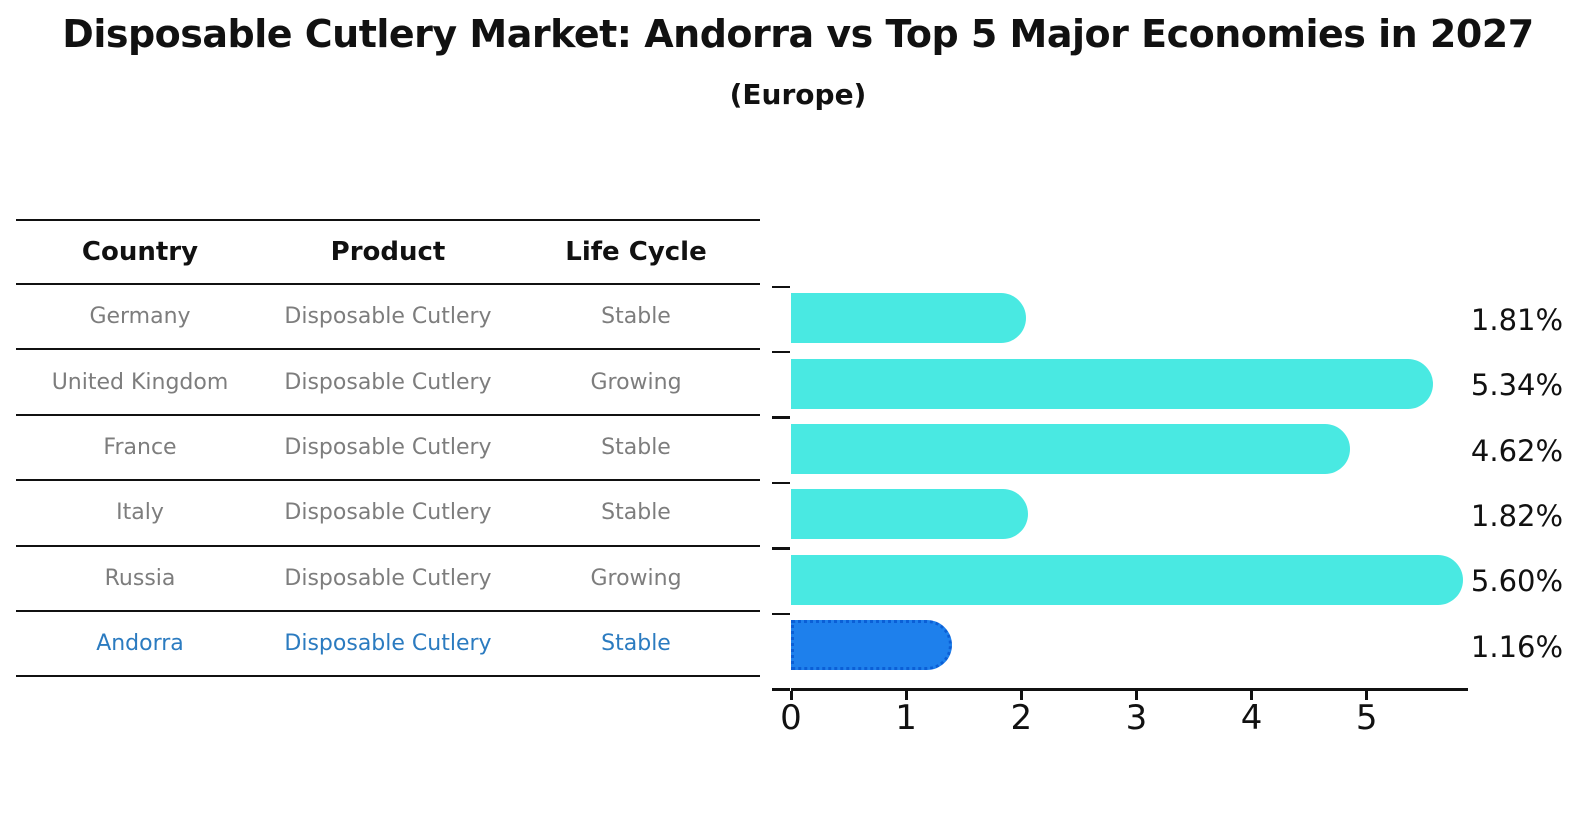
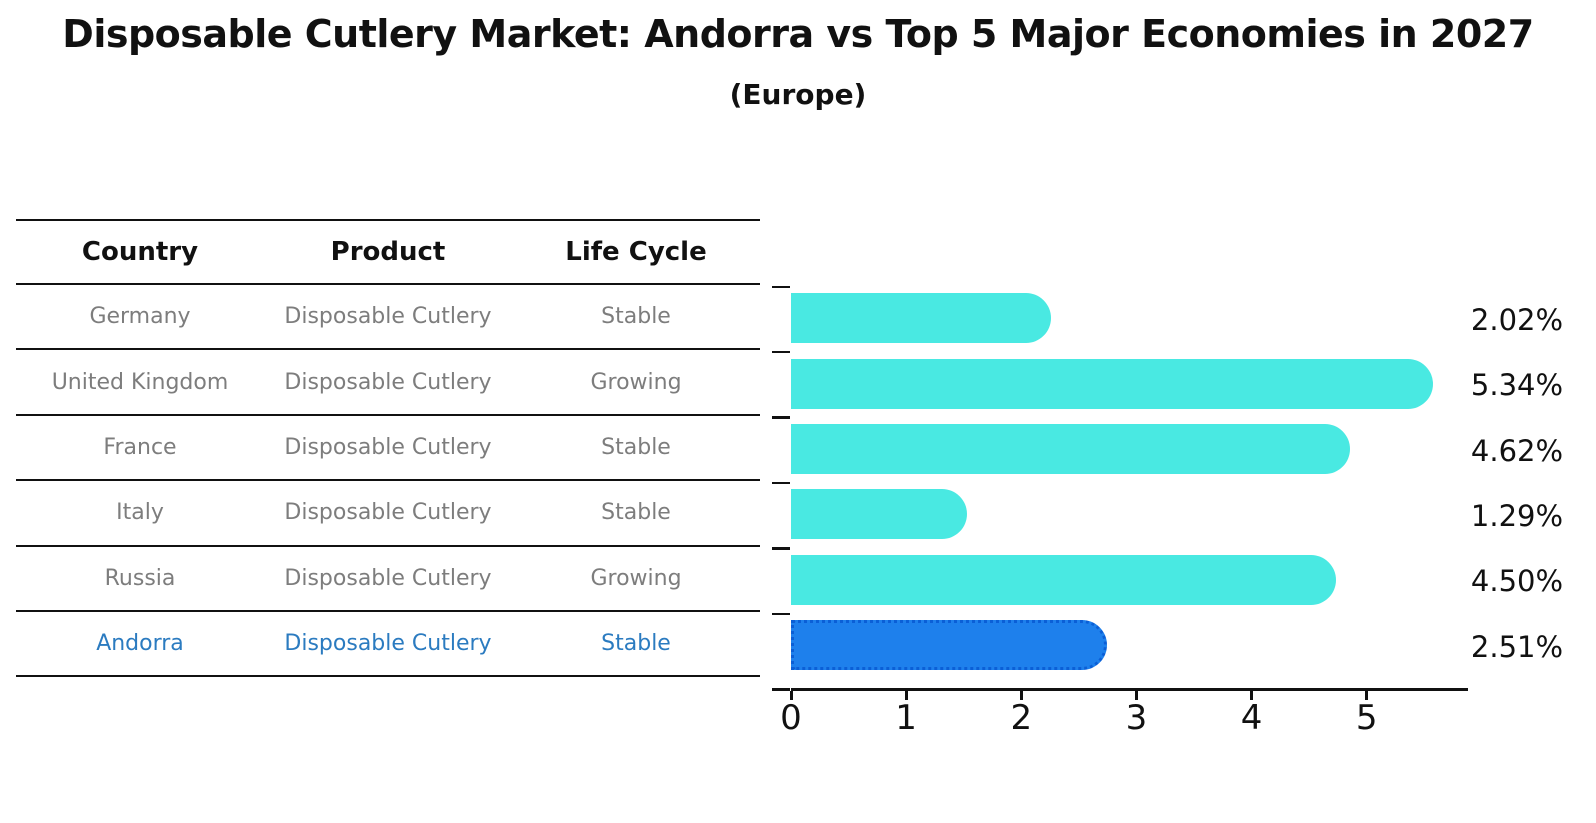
Germany: 1.81% -> 2.02%
Italy: 1.82% -> 1.29%
Russia: 5.60% -> 4.50%
Andorra: 1.16% -> 2.51%
